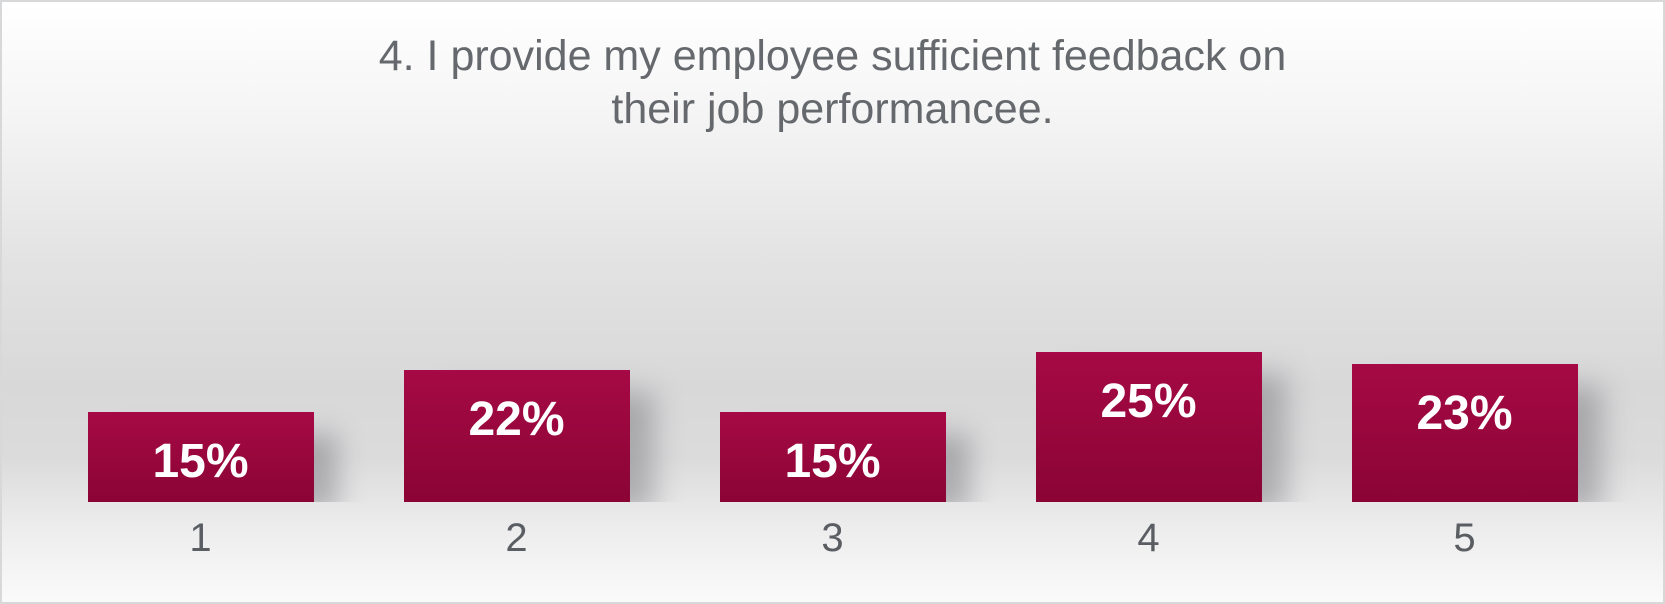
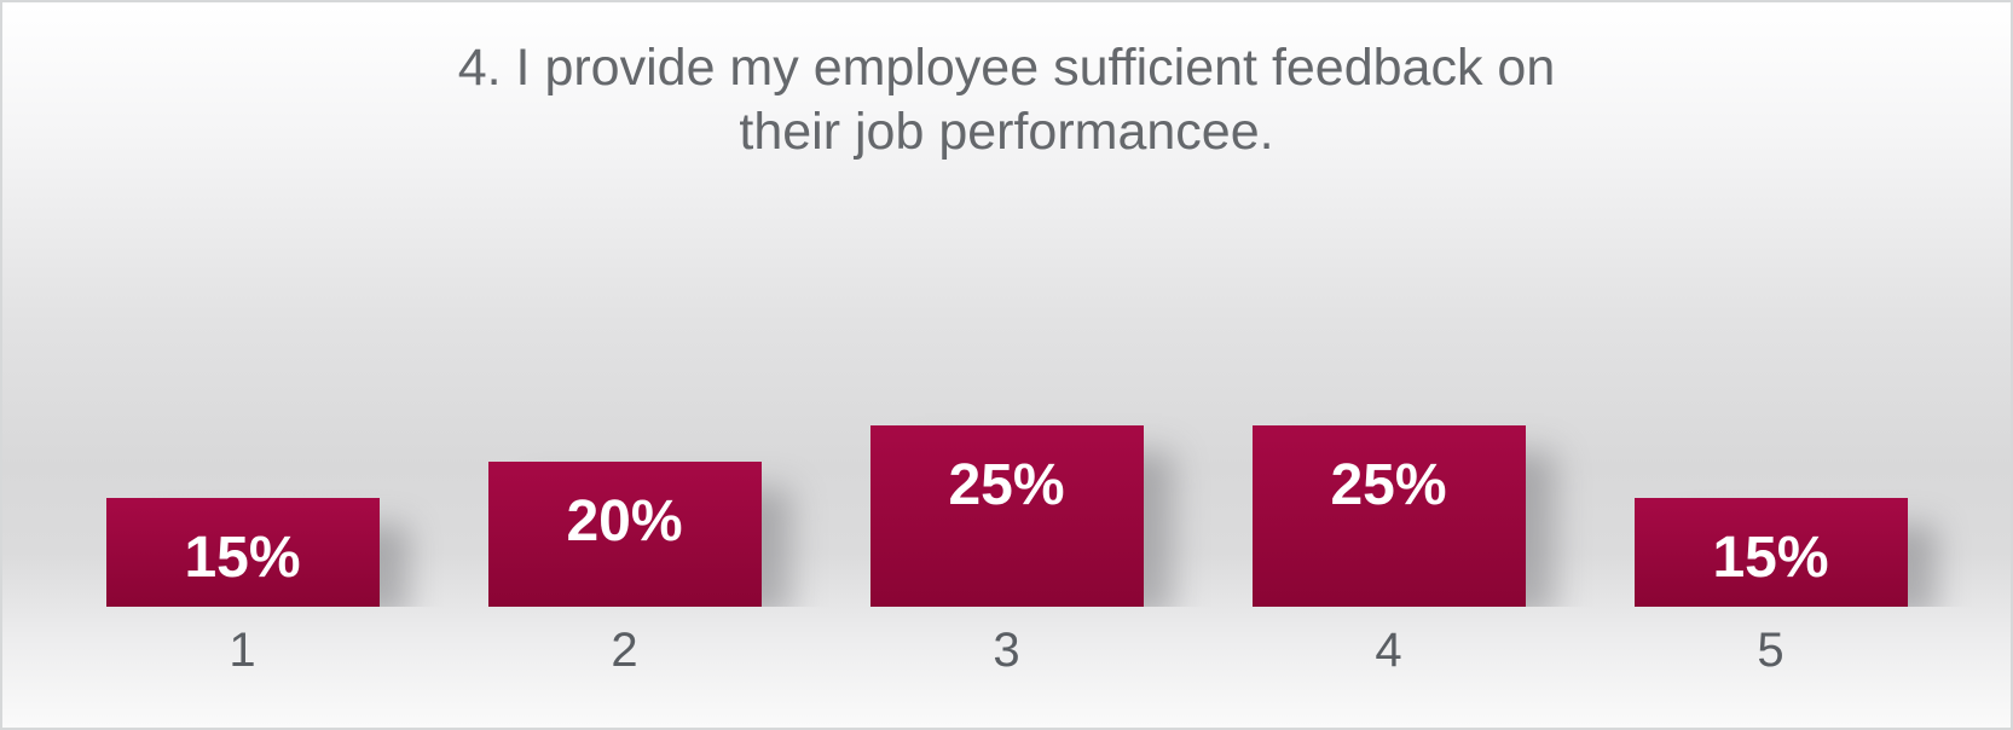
2: 22% -> 20%
3: 15% -> 25%
5: 23% -> 15%
